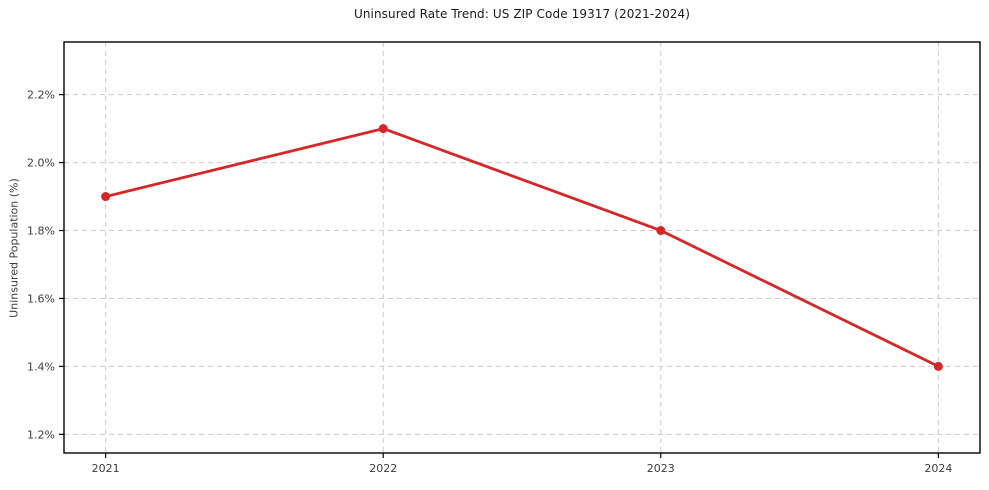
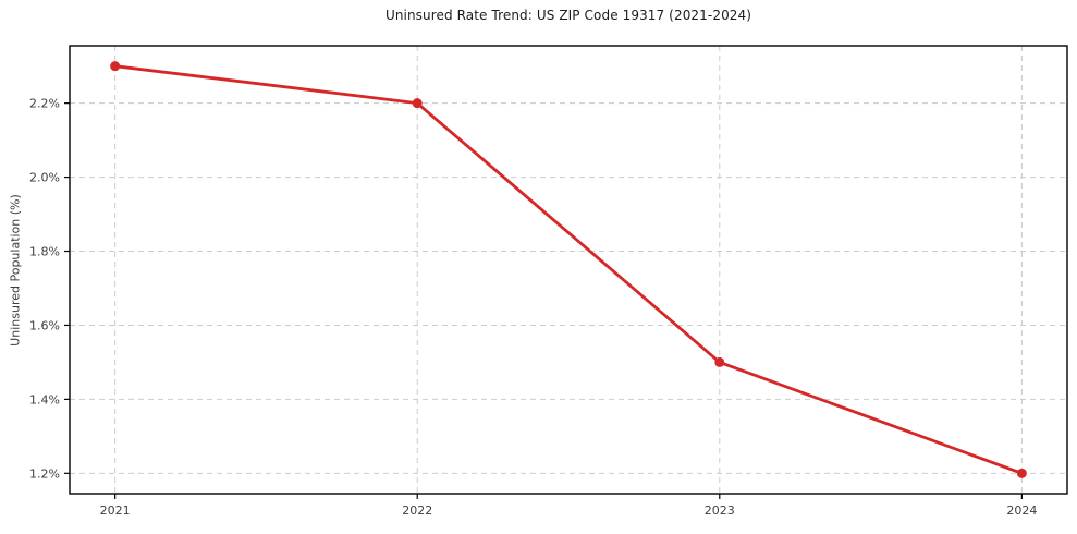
2021: 1.9% -> 2.3%
2022: 2.1% -> 2.2%
2023: 1.8% -> 1.5%
2024: 1.4% -> 1.2%
